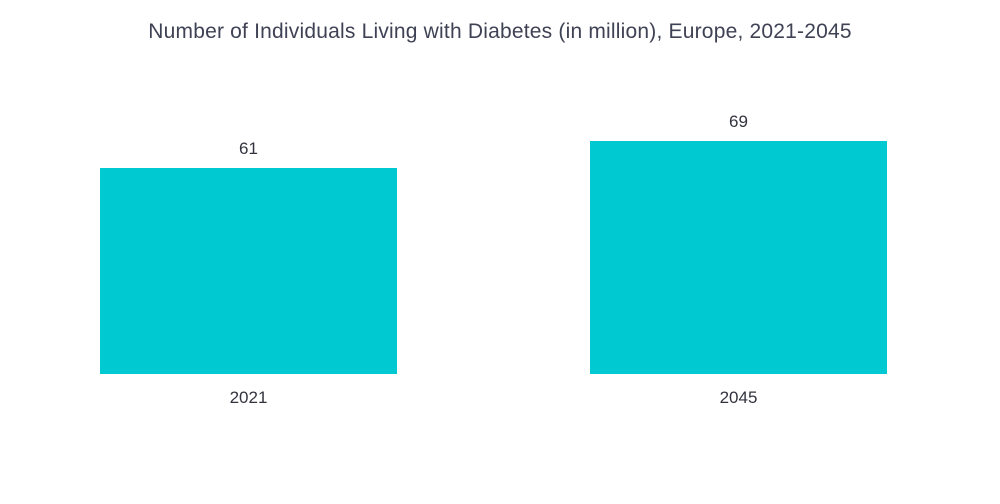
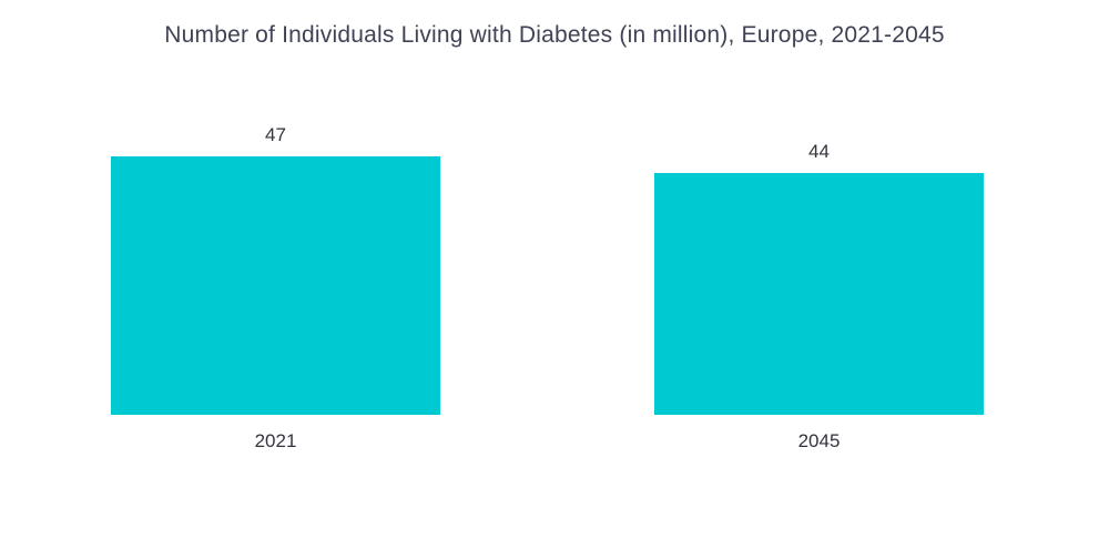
2021: 61 -> 47
2045: 69 -> 44
